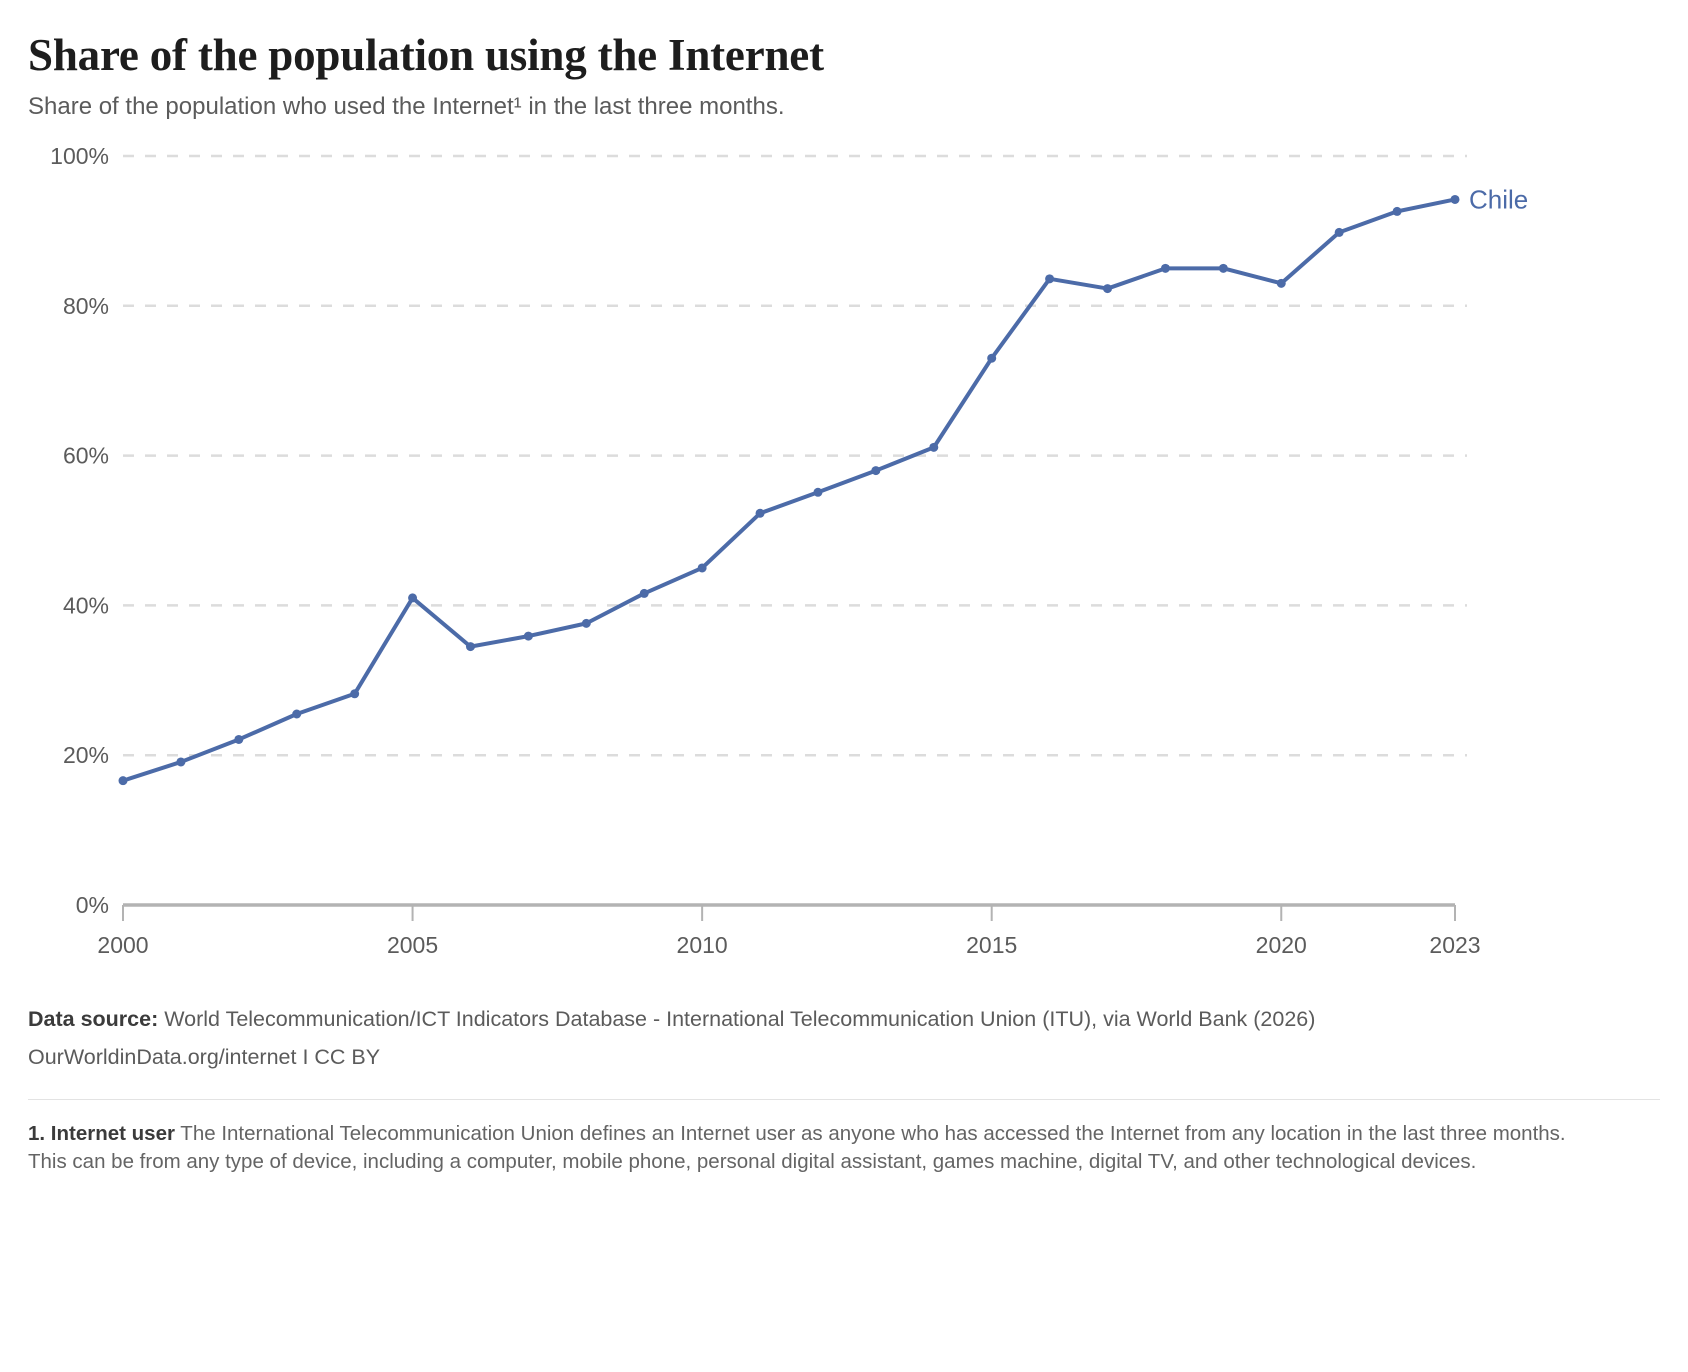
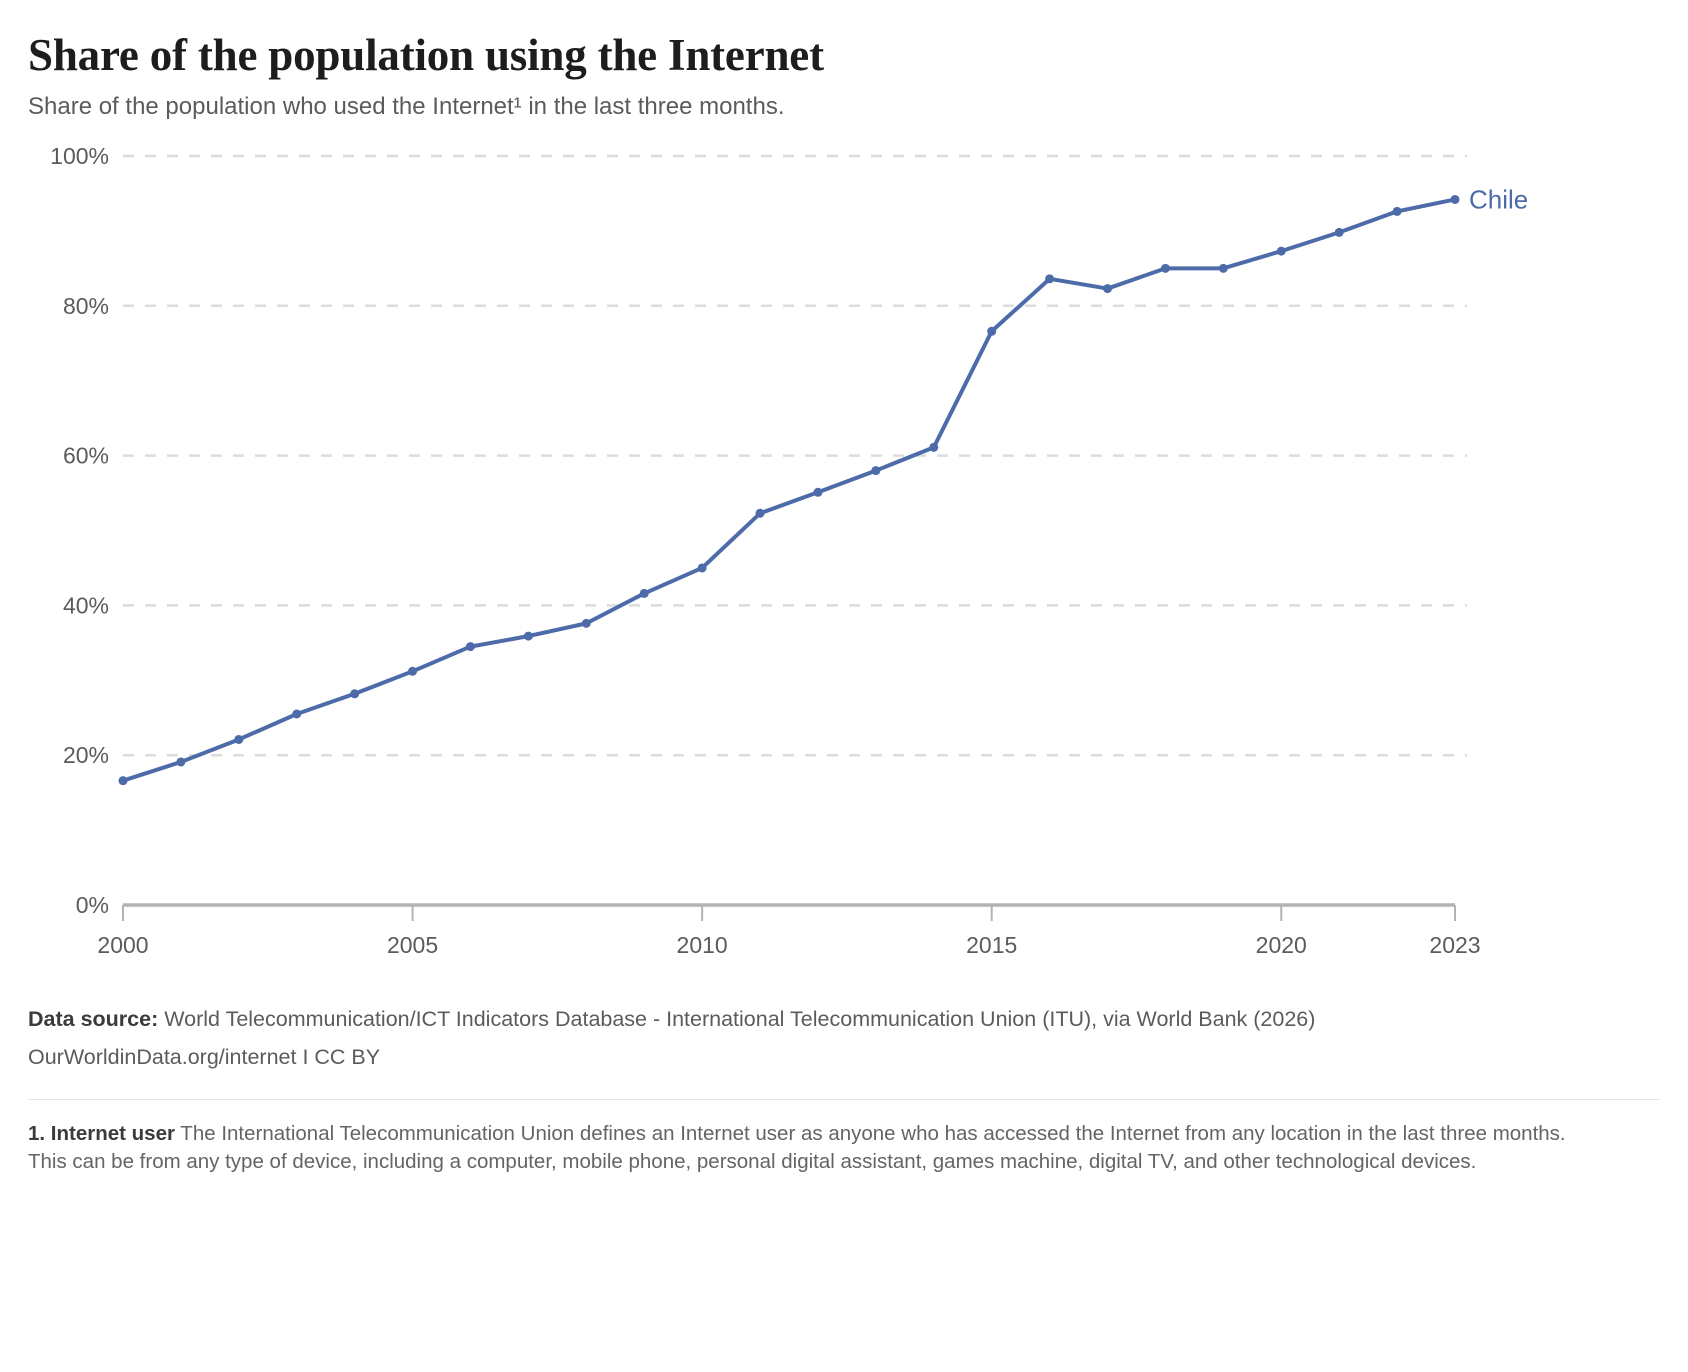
2005: 41% -> 31%
2015: 73% -> 77%
2020: 83% -> 87%
